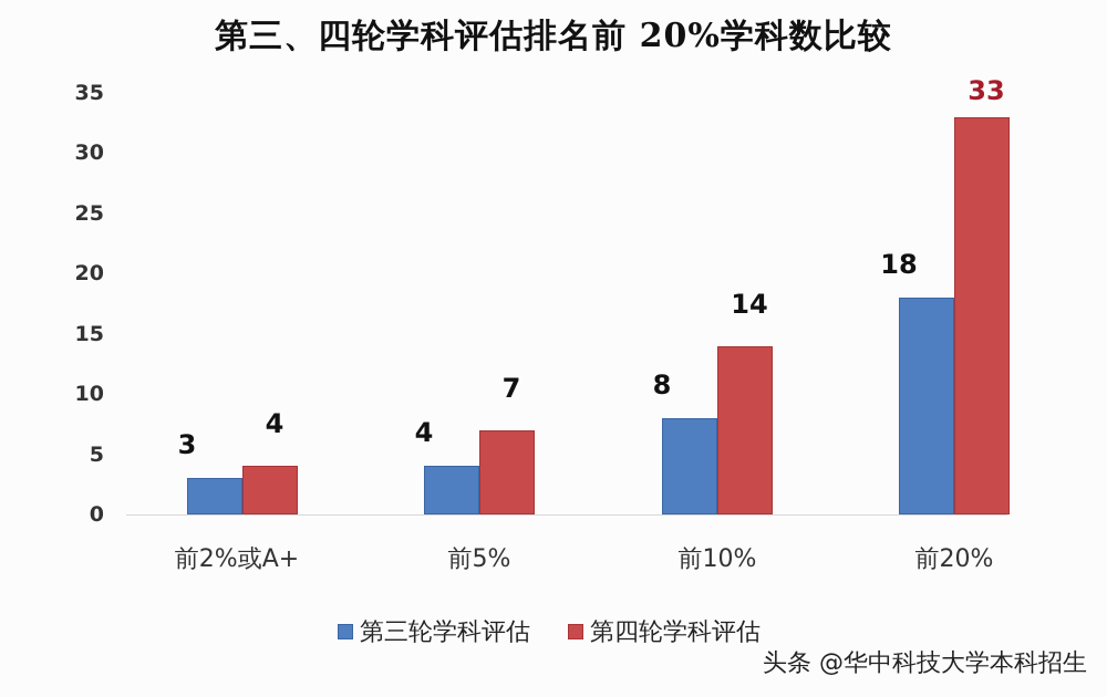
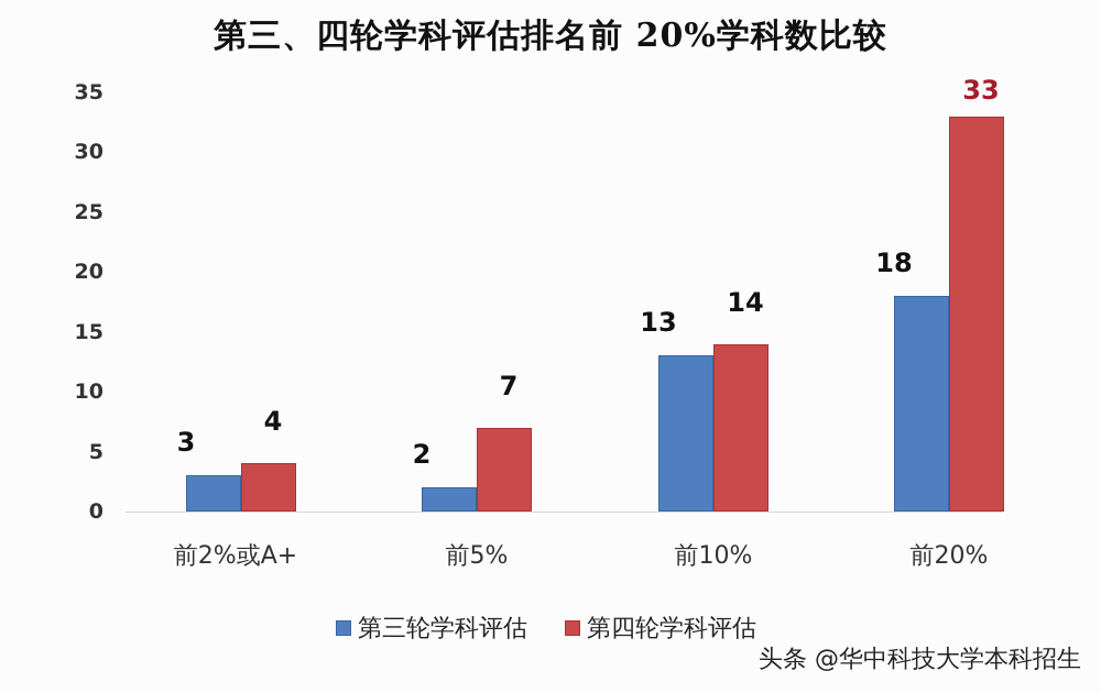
第三轮学科评估/前5%: 4 -> 2
第三轮学科评估/前10%: 8 -> 13
